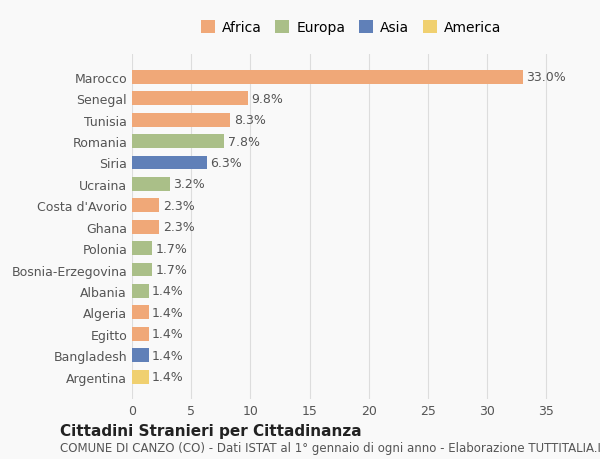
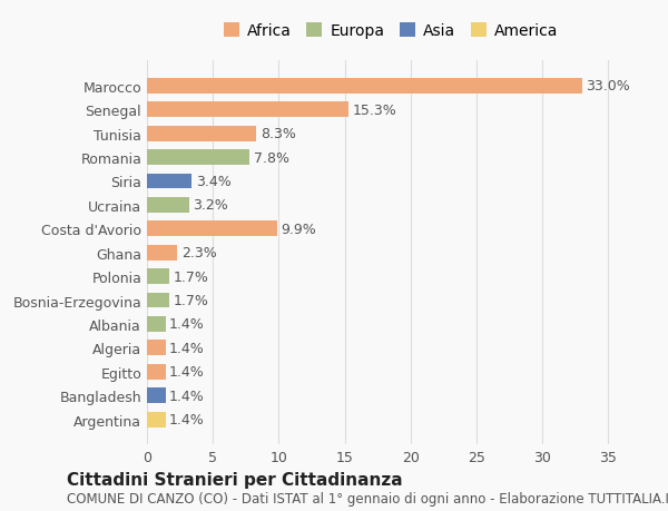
Senegal: 9.8% -> 15.3%
Siria: 6.3% -> 3.4%
Costa d'Avorio: 2.3% -> 9.9%
